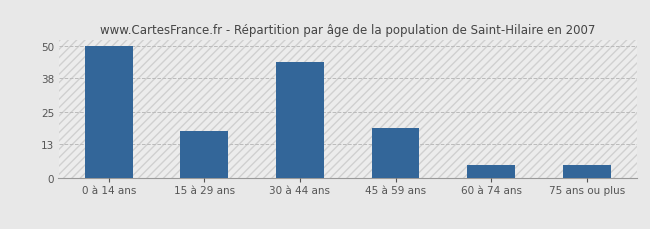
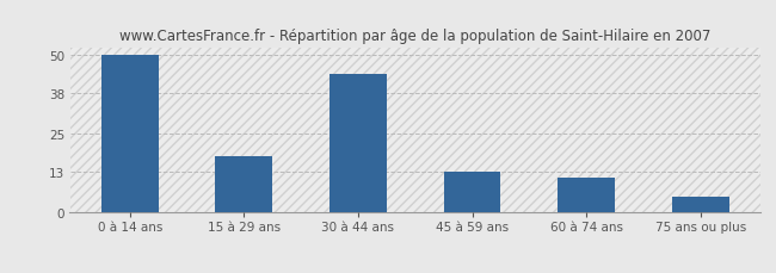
45 à 59 ans: 19 -> 13
60 à 74 ans: 5 -> 11
